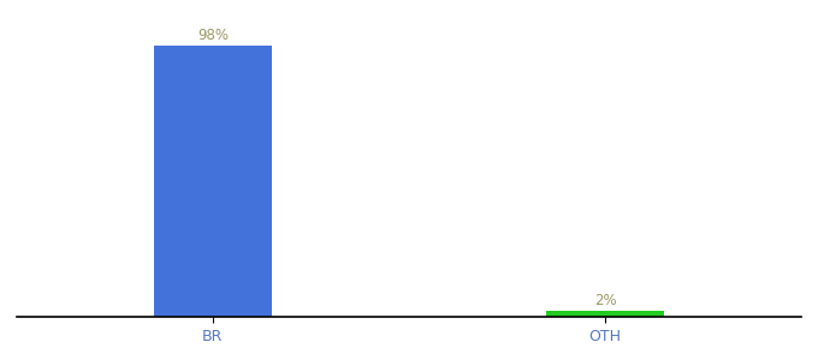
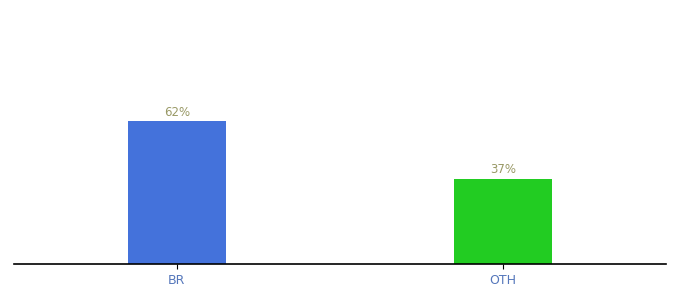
BR: 98% -> 62%
OTH: 2% -> 37%
